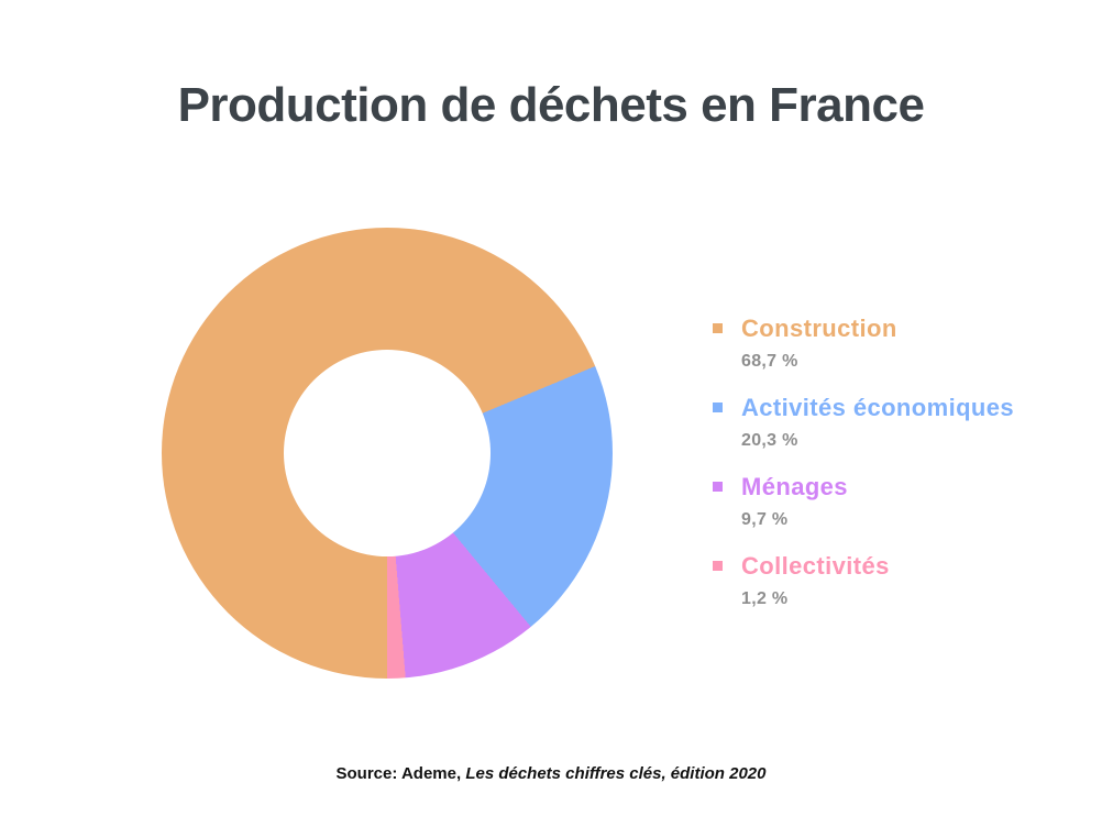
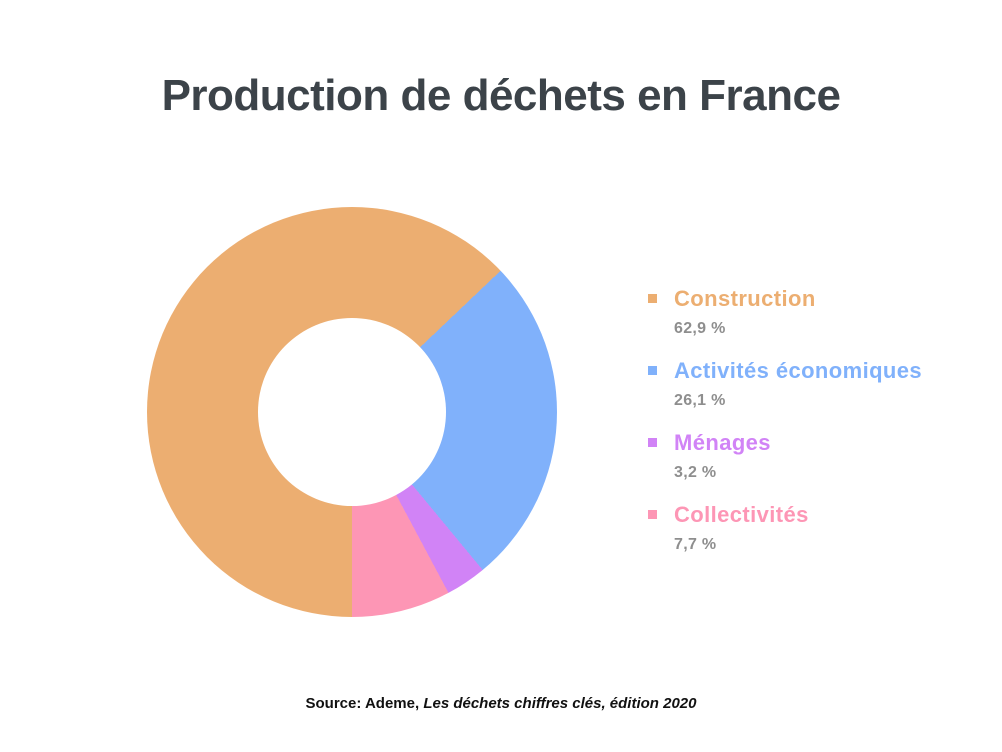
Construction: 68,7 -> 62,9
Activités économiques: 20,3 -> 26,1
Ménages: 9,7 -> 3,2
Collectivités: 1,2 -> 7,7
